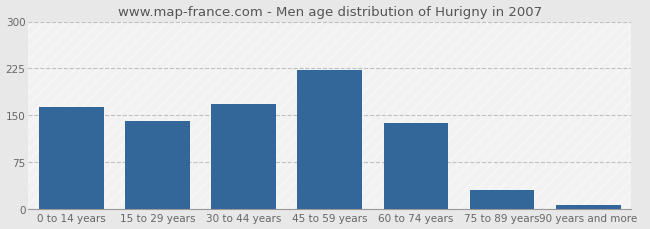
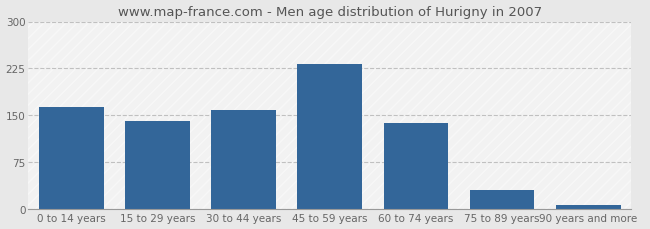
30 to 44 years: 168 -> 158
45 to 59 years: 222 -> 232
